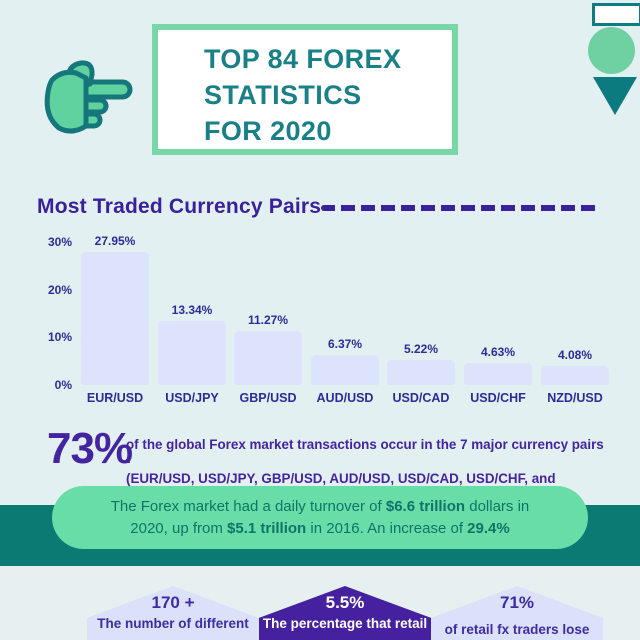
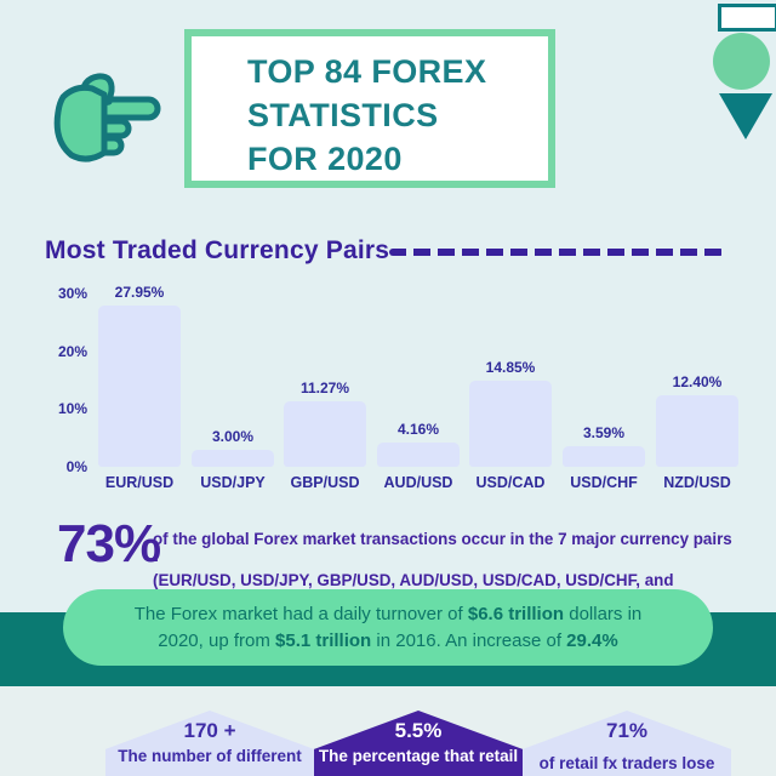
USD/JPY: 13.34% -> 3.00%
AUD/USD: 6.37% -> 4.16%
USD/CAD: 5.22% -> 14.85%
USD/CHF: 4.63% -> 3.59%
NZD/USD: 4.08% -> 12.40%
